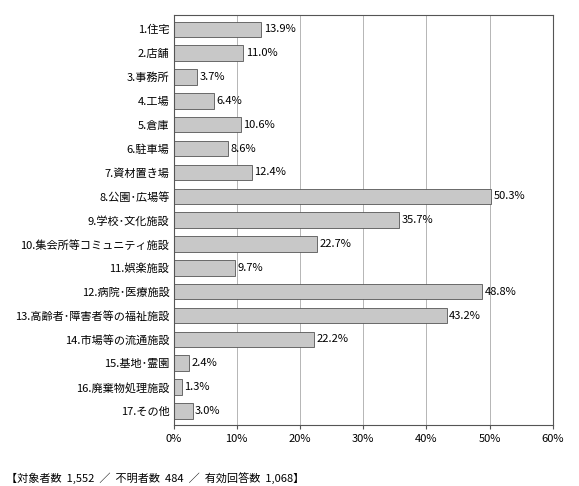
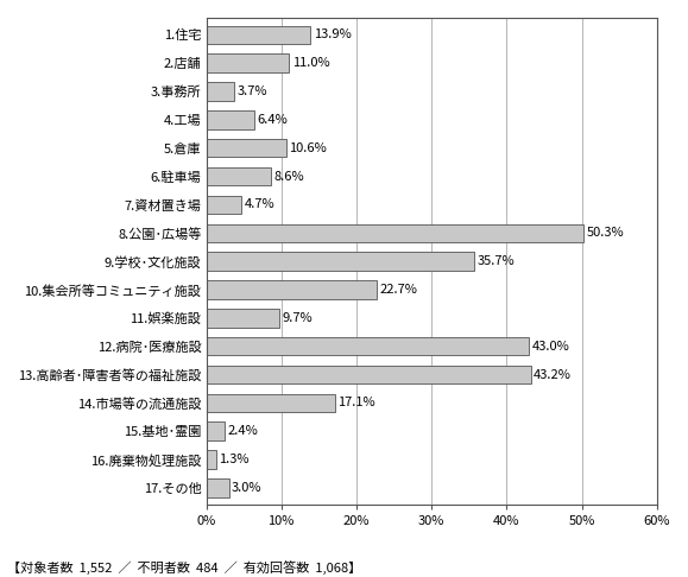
7.資材置き場: 12.4% -> 4.7%
12.病院･医療施設: 48.8% -> 43.0%
14.市場等の流通施設: 22.2% -> 17.1%
